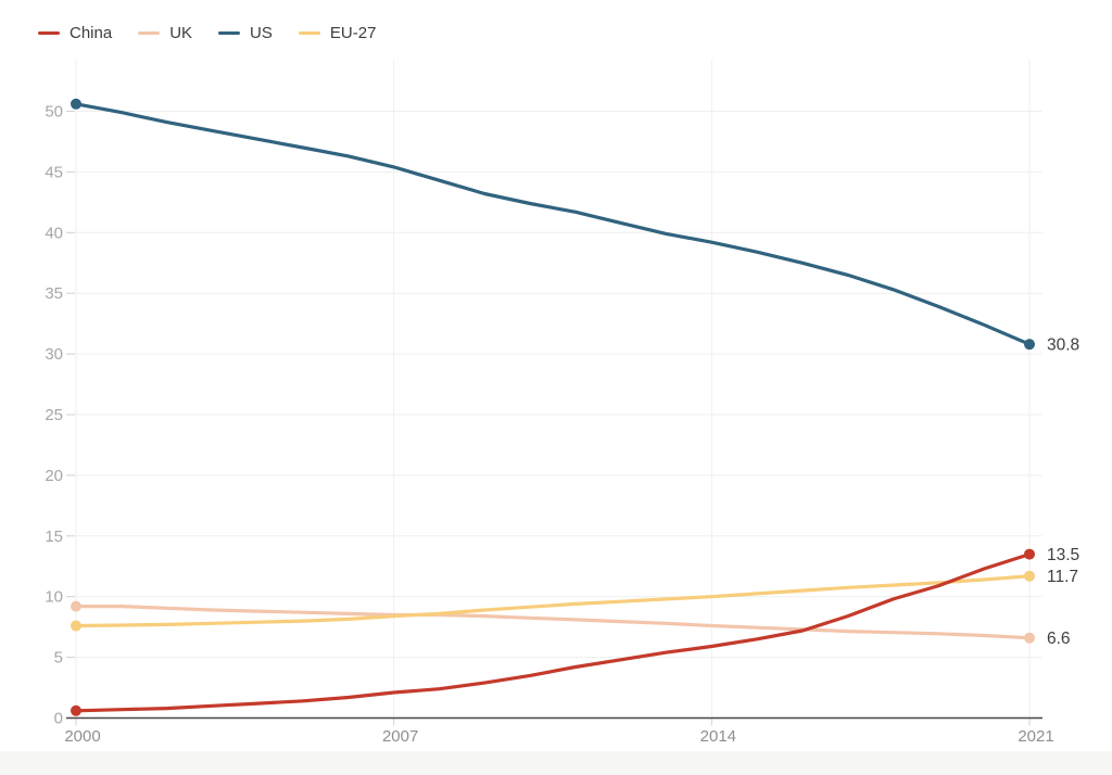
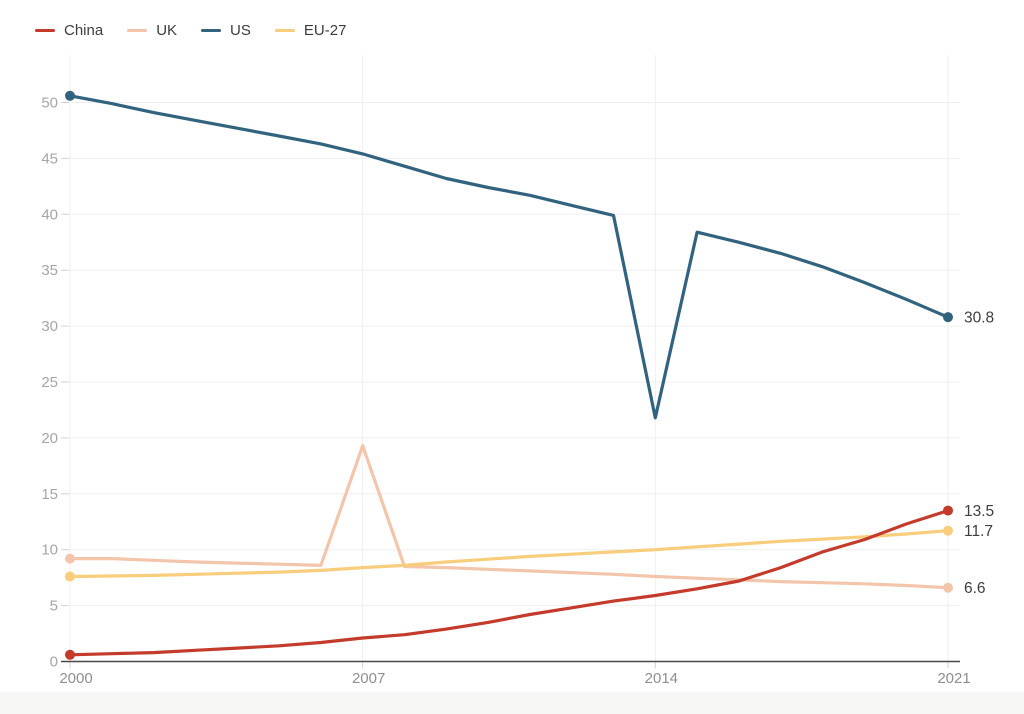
UK/2007: 8.5 -> 19.3
US/2014: 39.2 -> 21.8
